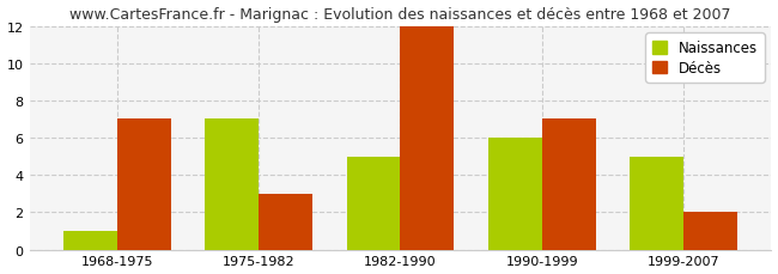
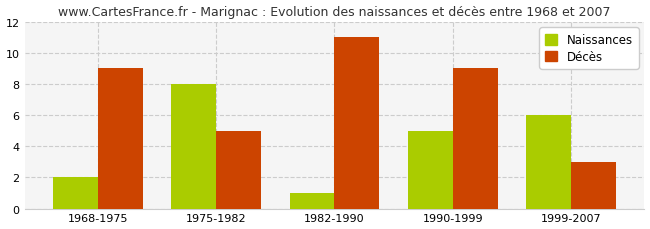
Naissances/1968-1975: 1 -> 2
Décès/1968-1975: 7 -> 9
Naissances/1975-1982: 7 -> 8
Décès/1975-1982: 3 -> 5
Naissances/1982-1990: 5 -> 1
Décès/1982-1990: 12 -> 11
Naissances/1990-1999: 6 -> 5
Décès/1990-1999: 7 -> 9
Naissances/1999-2007: 5 -> 6
Décès/1999-2007: 2 -> 3
